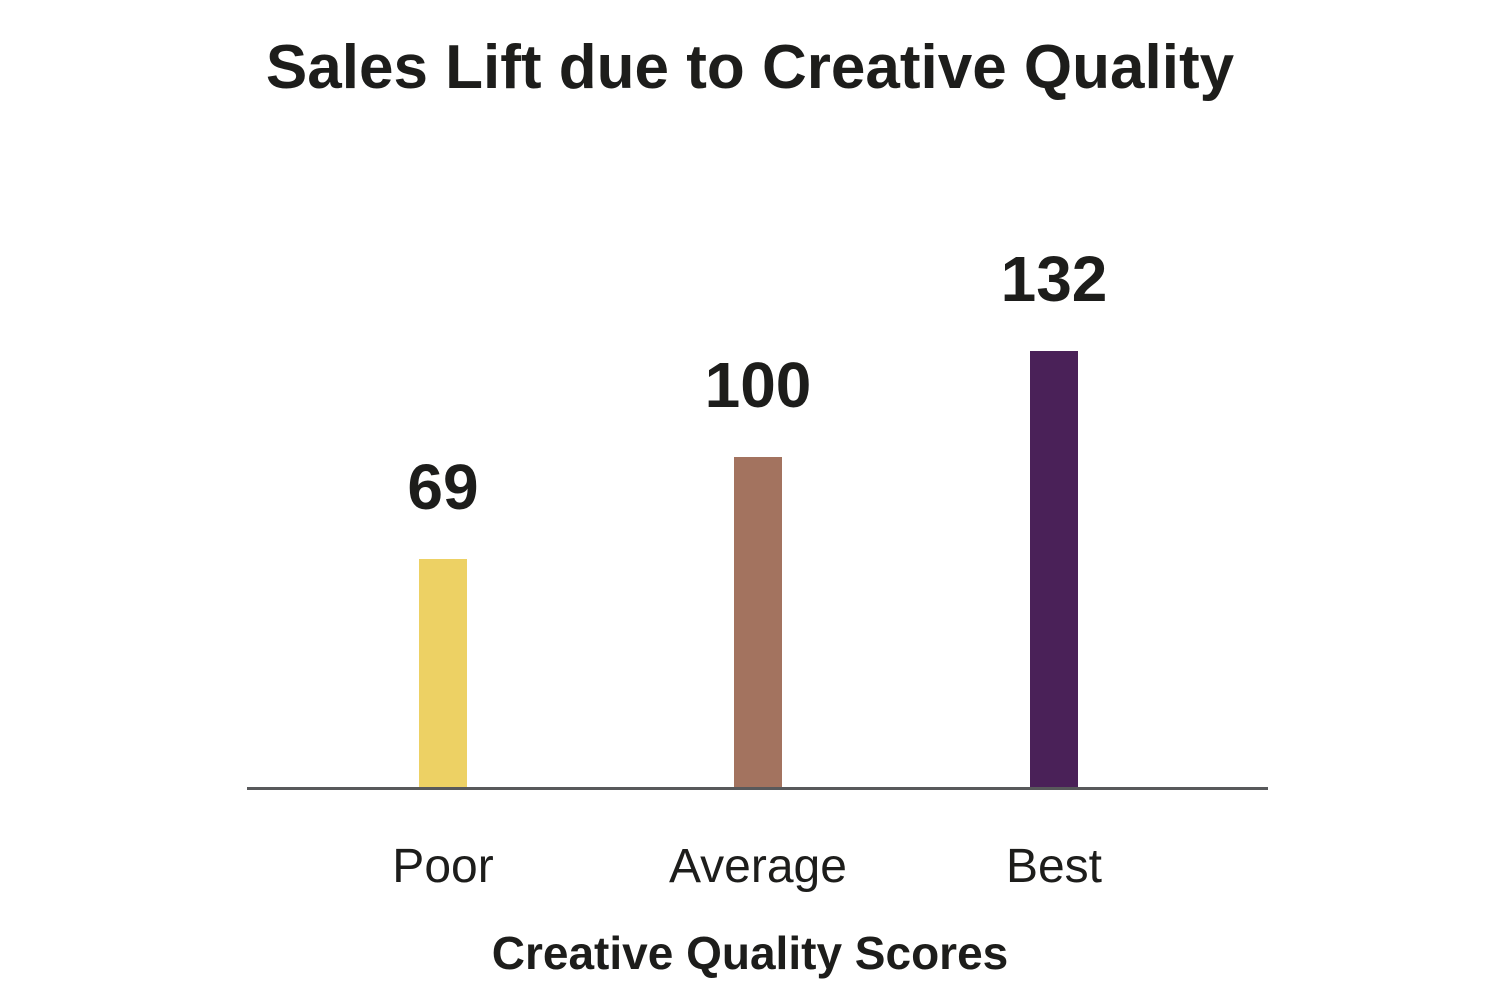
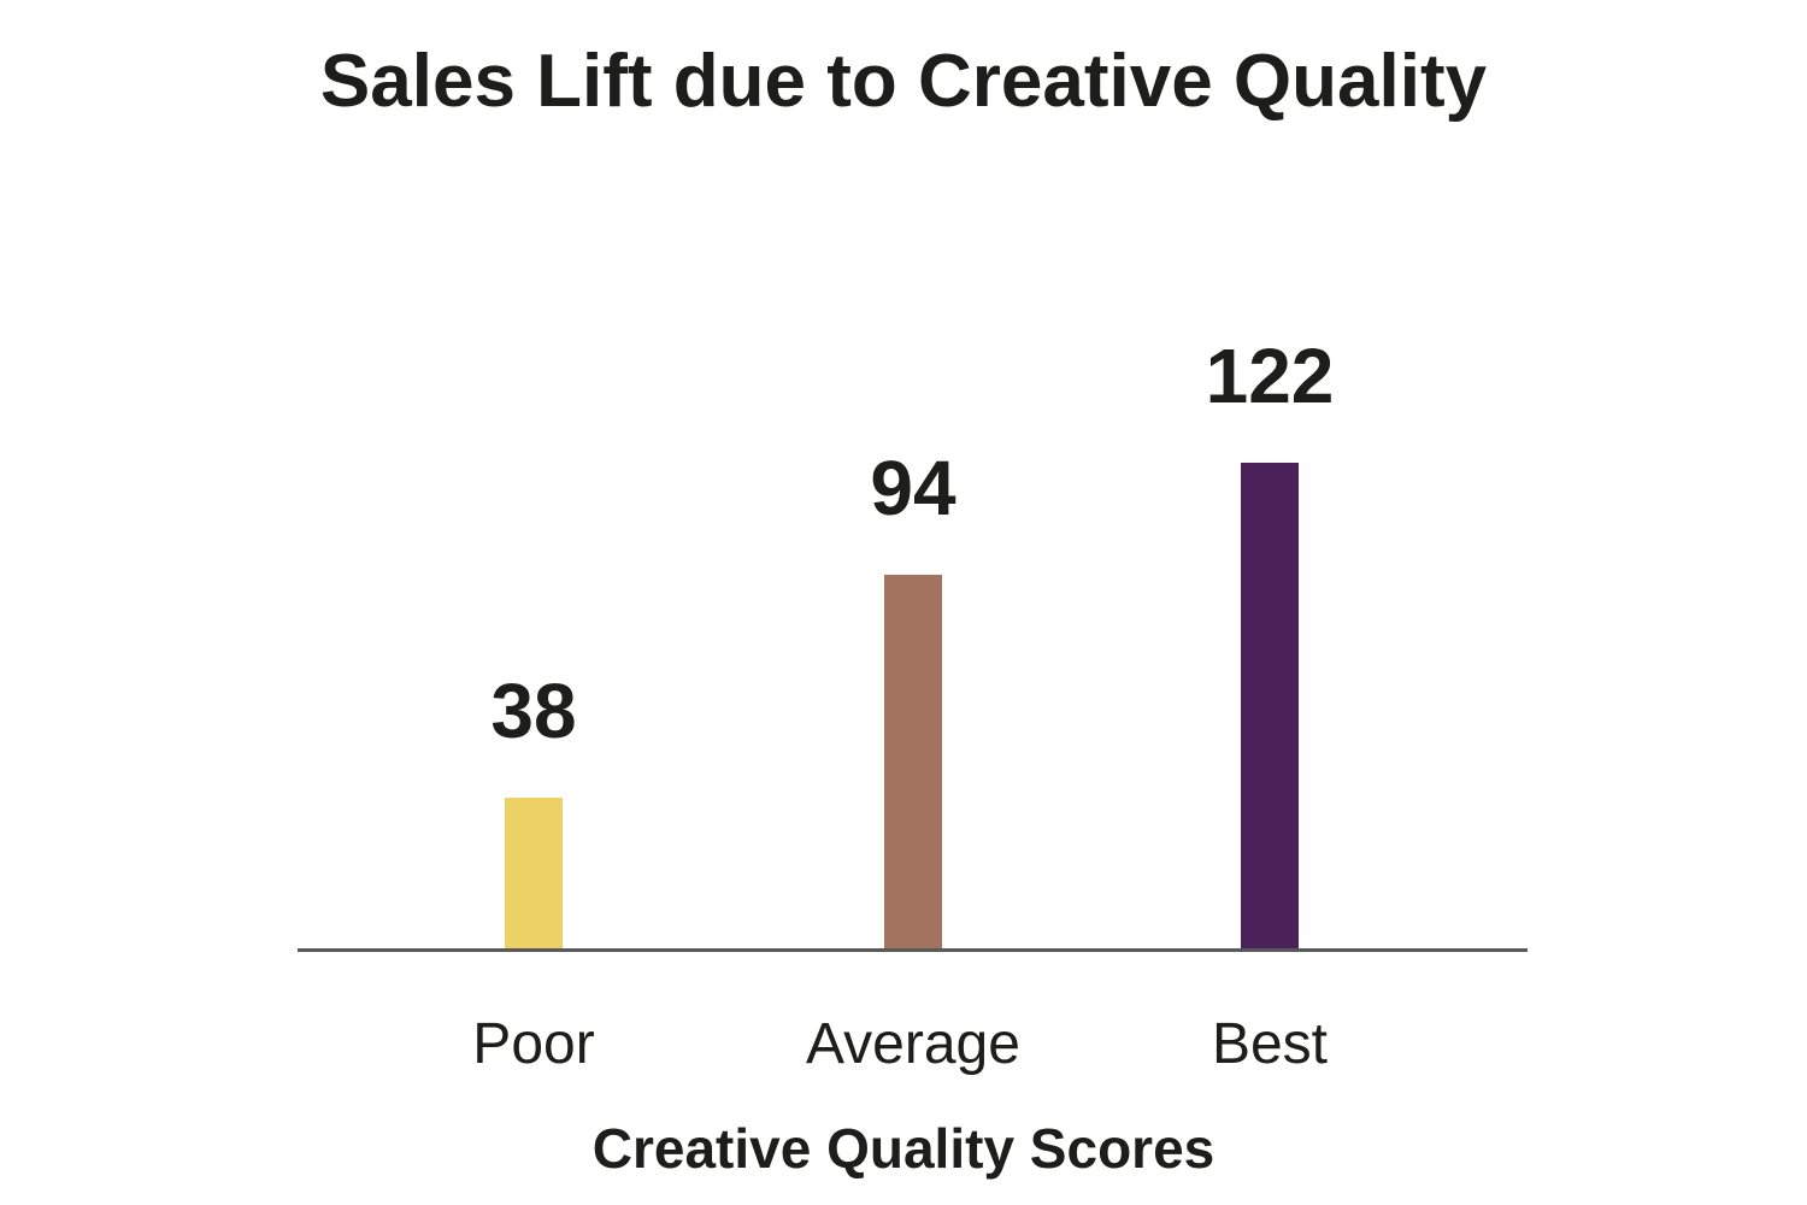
Poor: 69 -> 38
Average: 100 -> 94
Best: 132 -> 122
